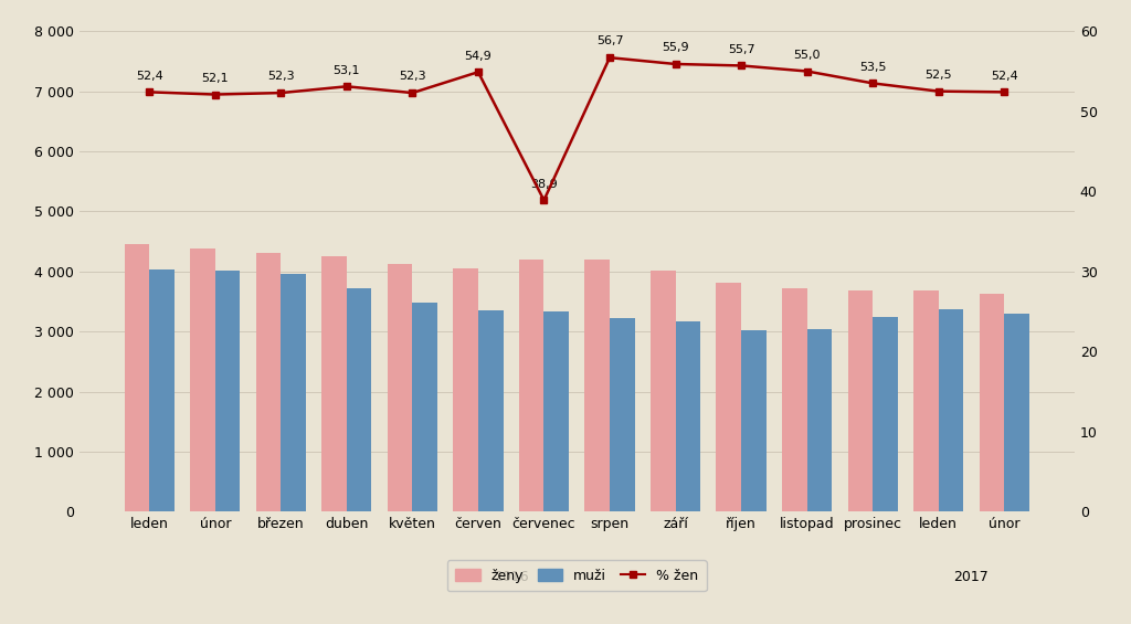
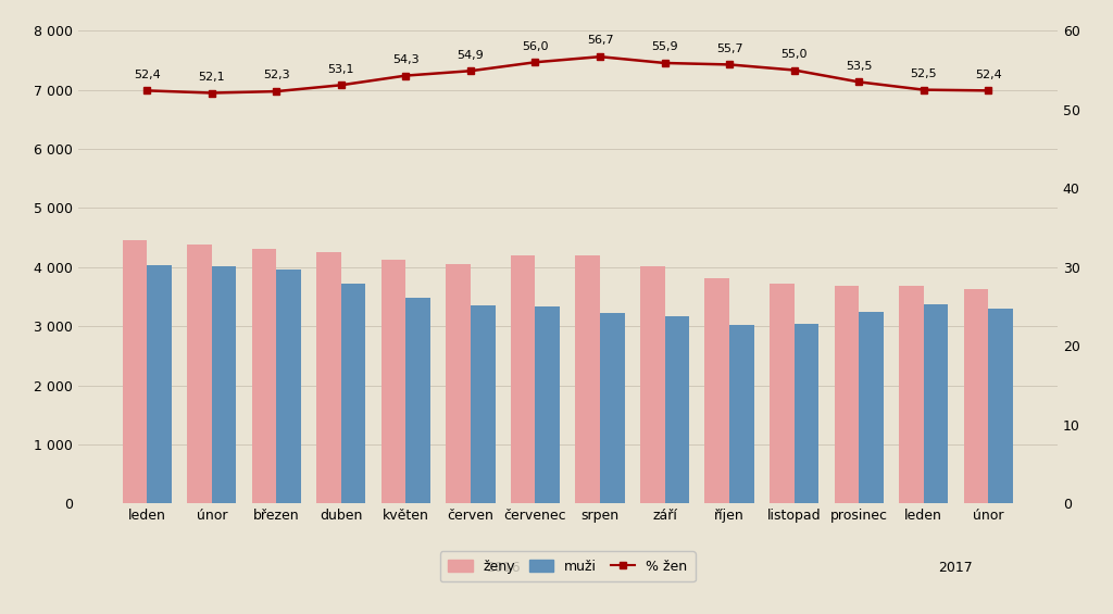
% žen/květen: 52,3 -> 54,3
% žen/červenec: 38,9 -> 56,0
